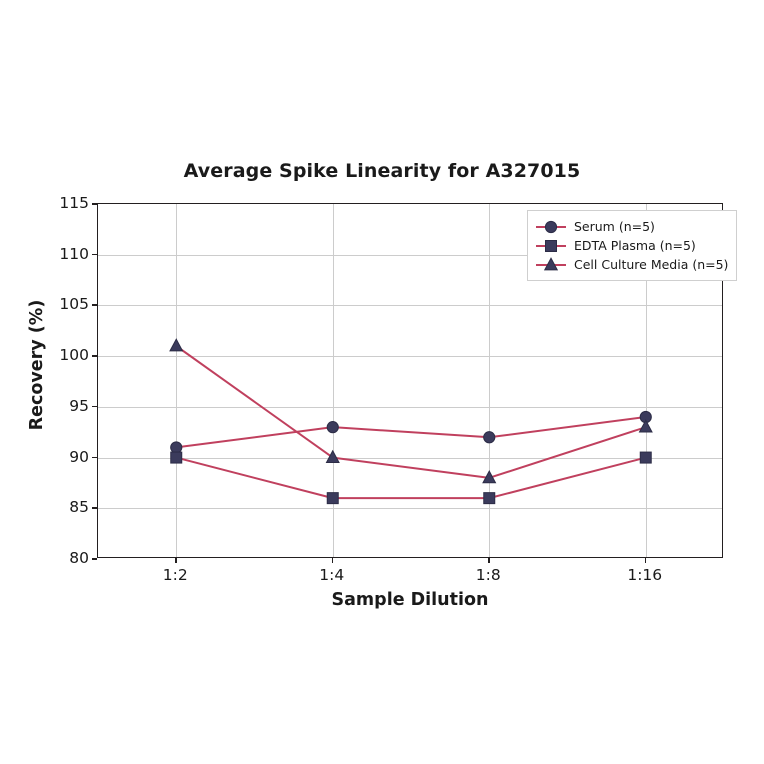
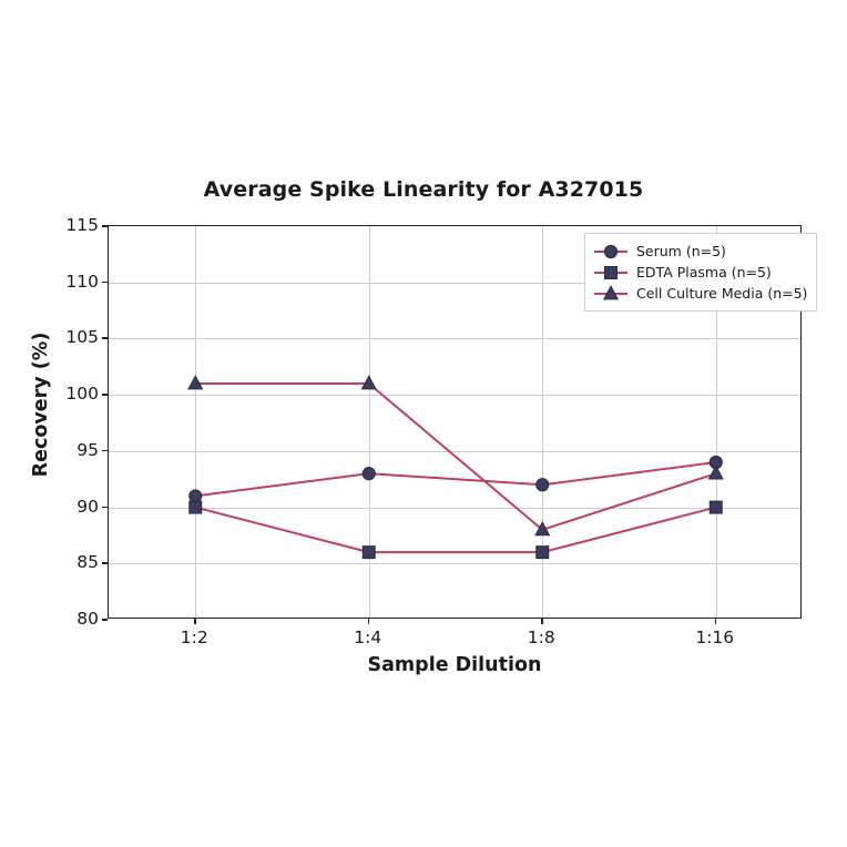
Cell Culture Media (n=5)/1:4: 90 -> 101
